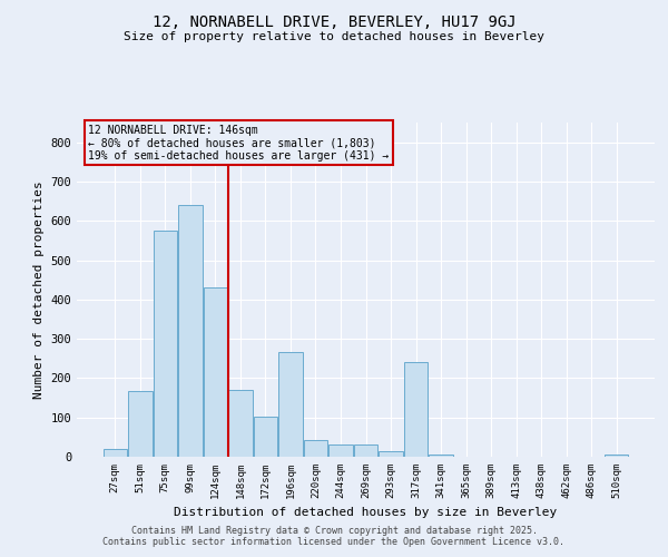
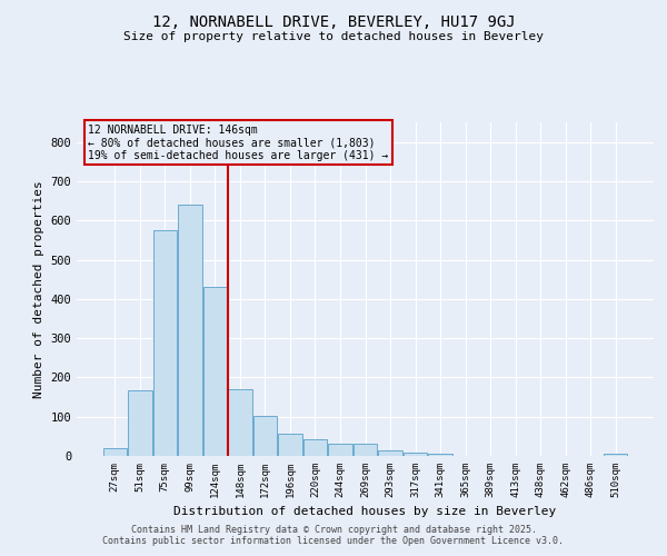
196sqm: 265 -> 57
317sqm: 240 -> 8
